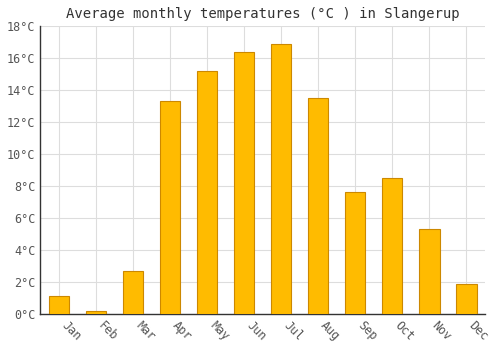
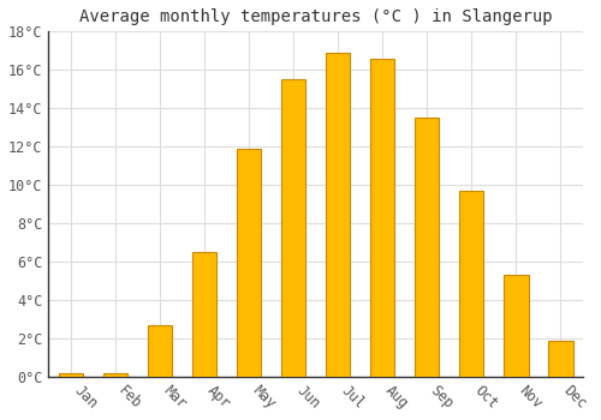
Jan: 1.1°C -> 0.2°C
Apr: 13.3°C -> 6.5°C
May: 15.2°C -> 11.9°C
Jun: 16.4°C -> 15.5°C
Aug: 13.5°C -> 16.6°C
Sep: 7.6°C -> 13.5°C
Oct: 8.5°C -> 9.7°C
